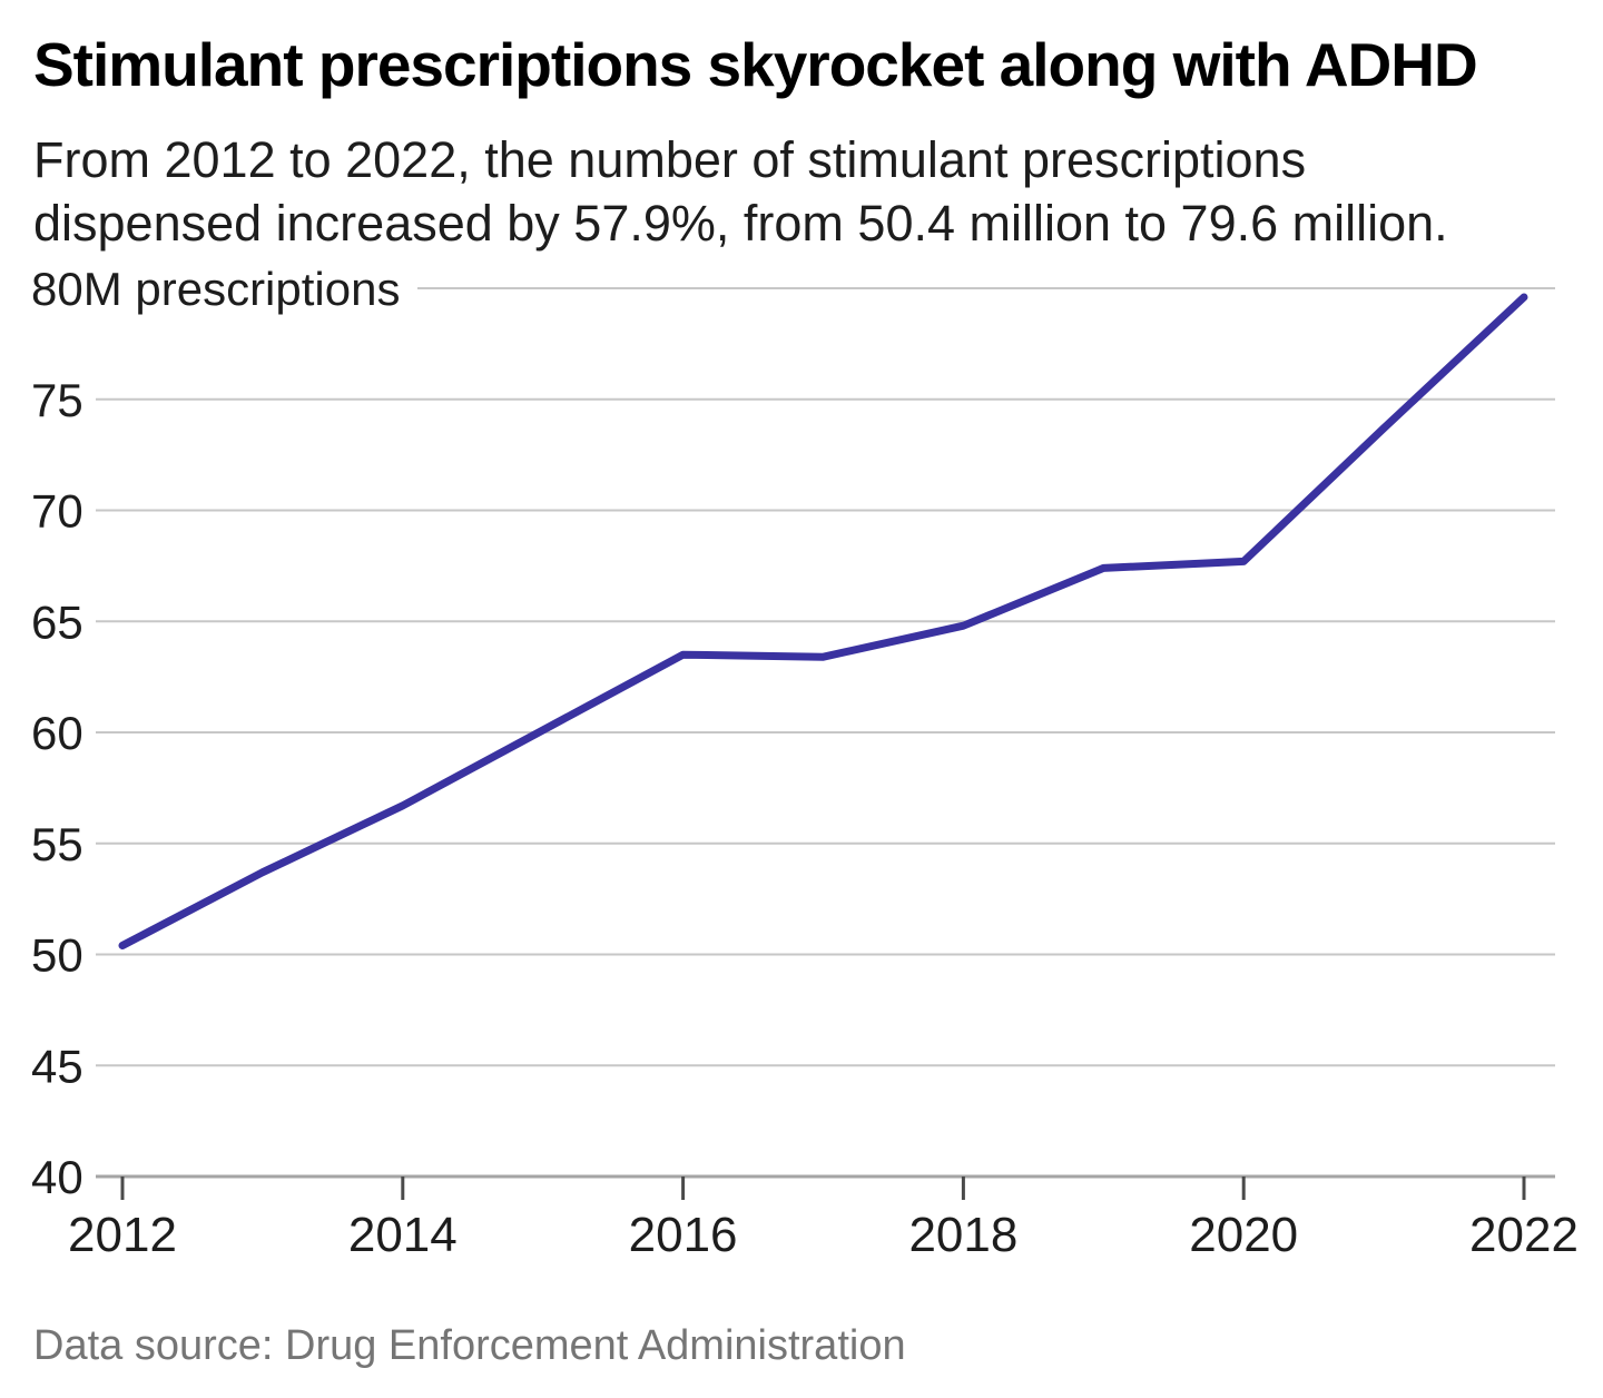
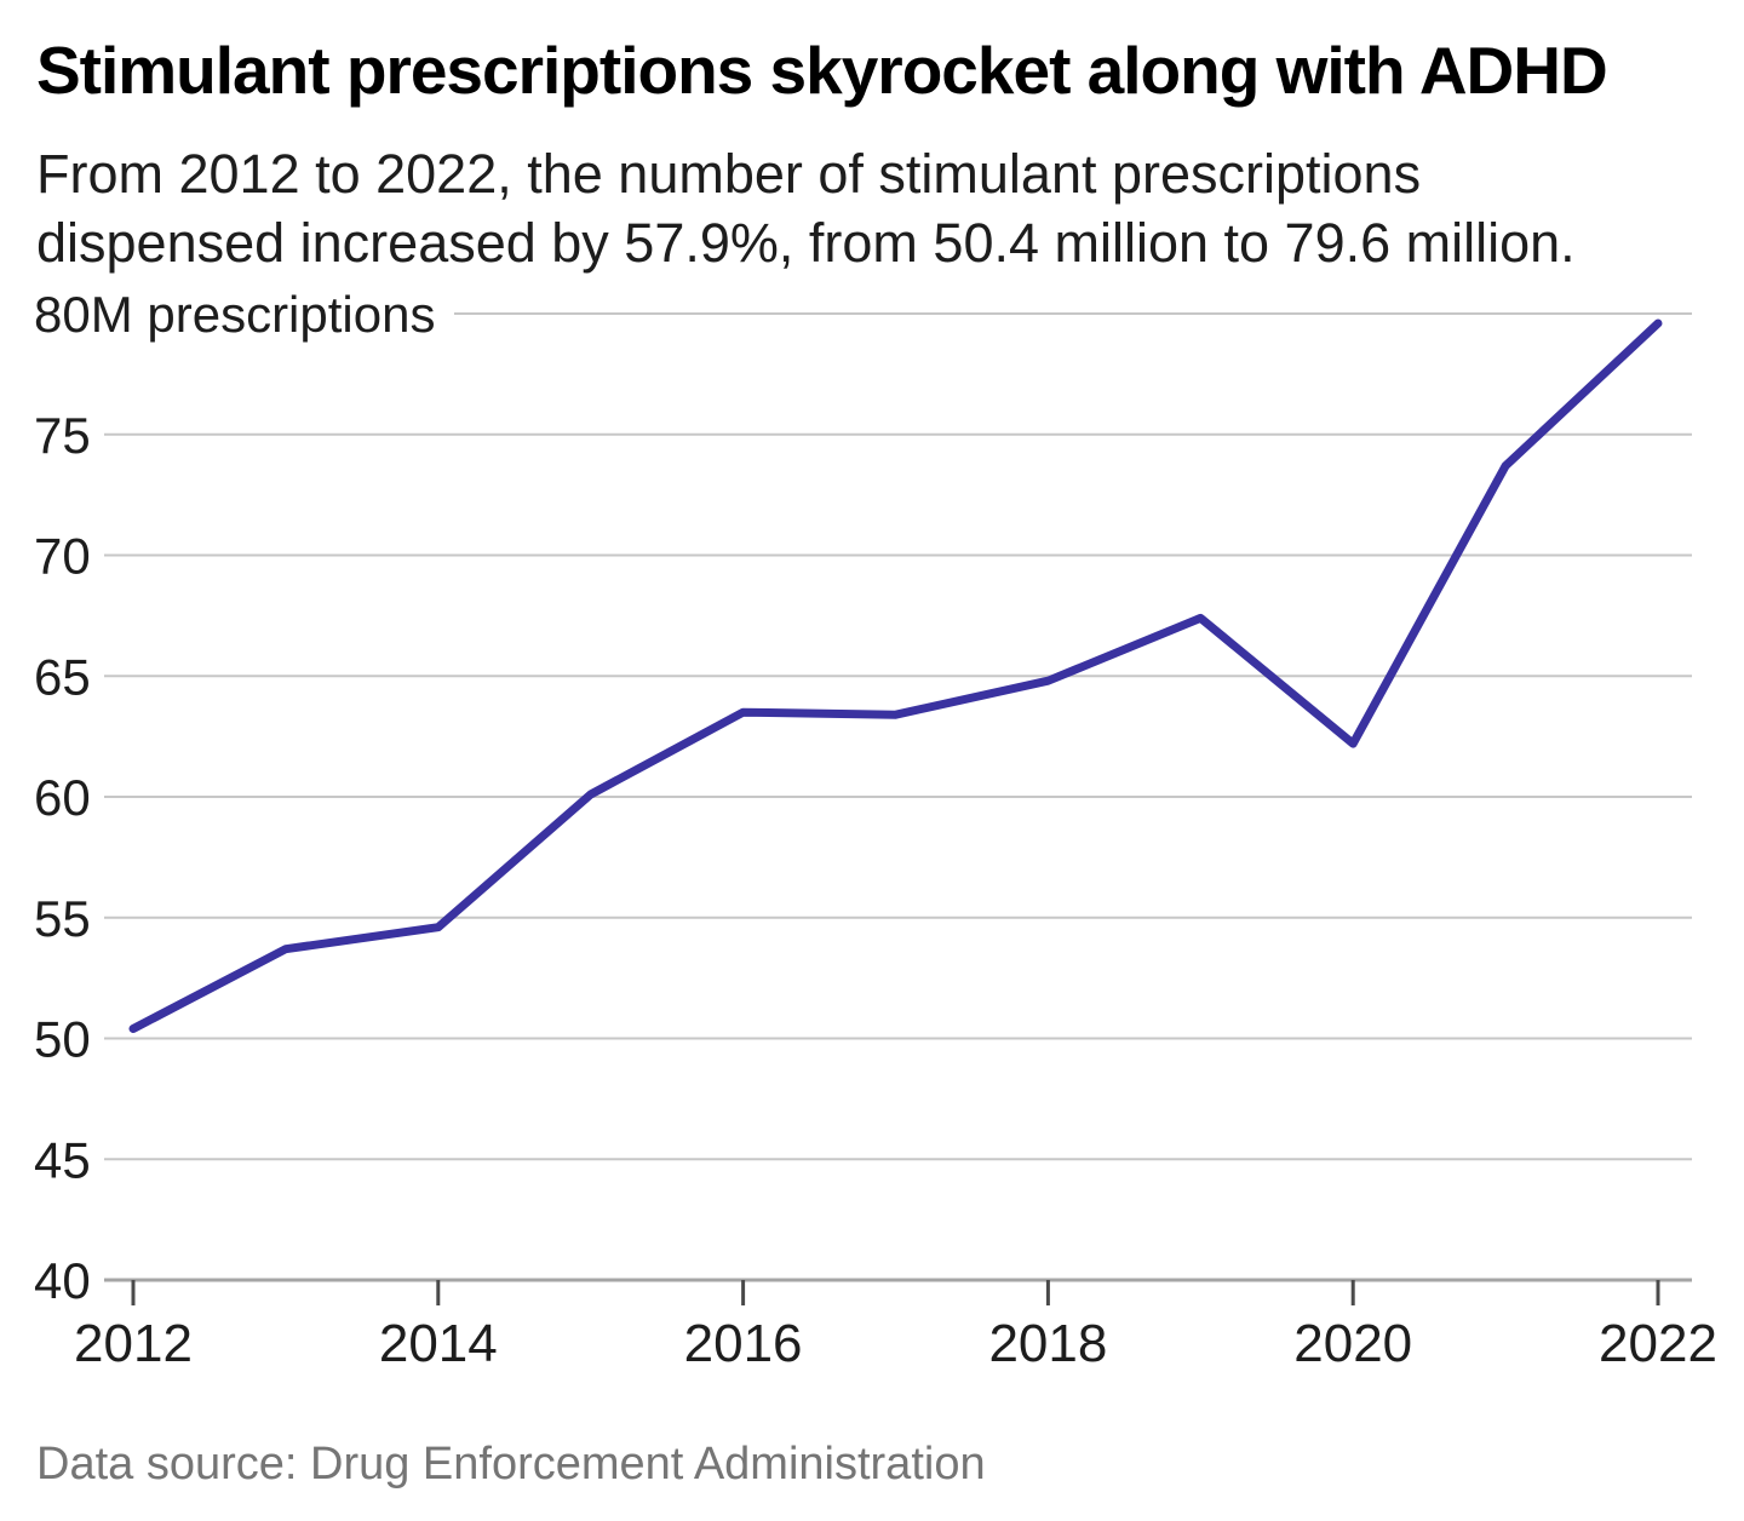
2014: 56.7 -> 54.6
2020: 67.7 -> 62.2
